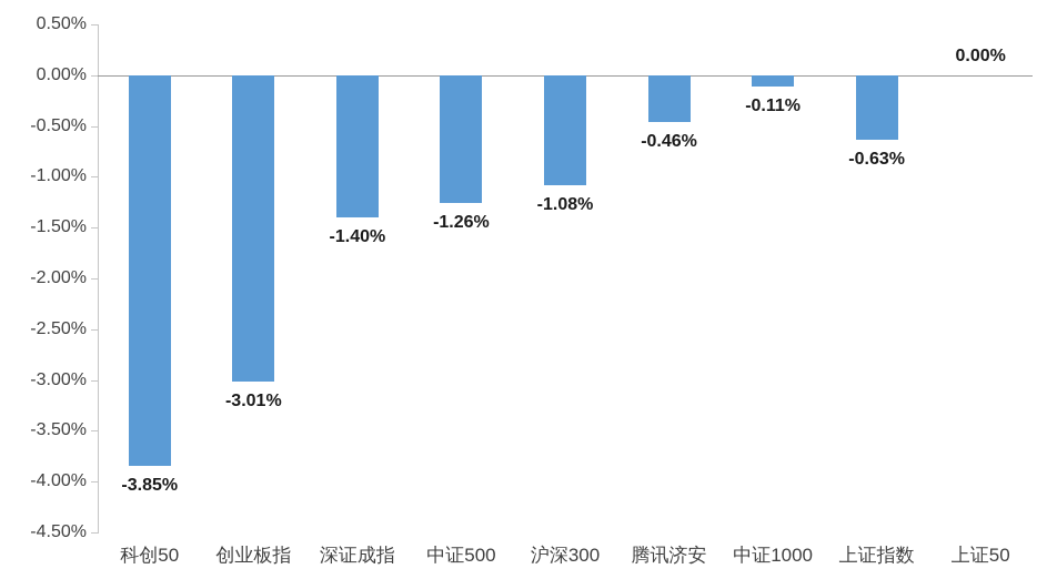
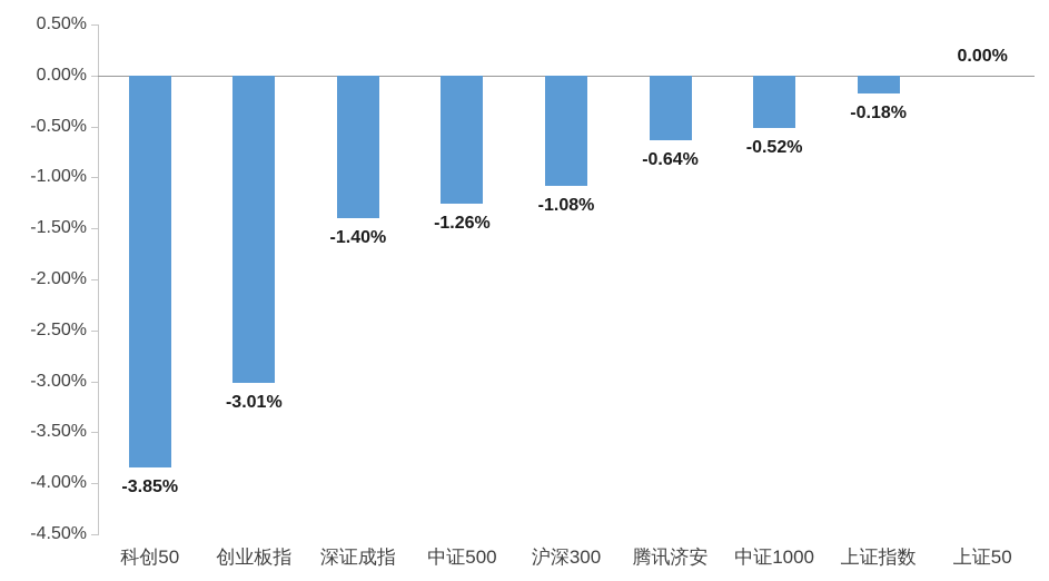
腾讯济安: -0.46% -> -0.64%
中证1000: -0.11% -> -0.52%
上证指数: -0.63% -> -0.18%
